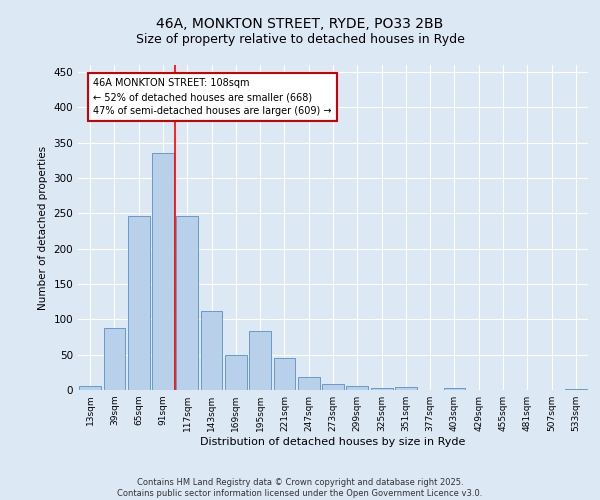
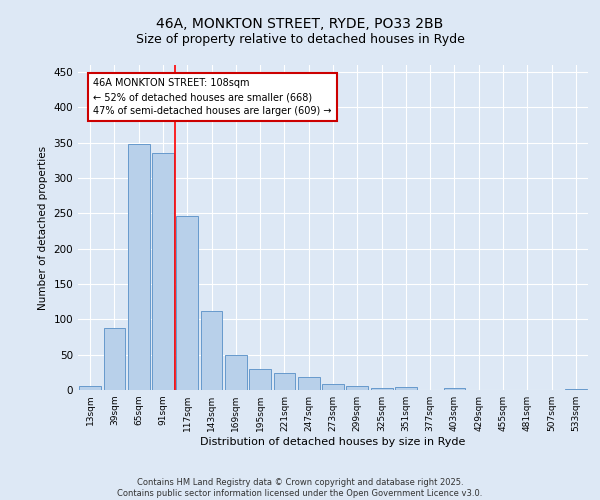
65sqm: 246 -> 348
195sqm: 84 -> 30
221sqm: 46 -> 24
